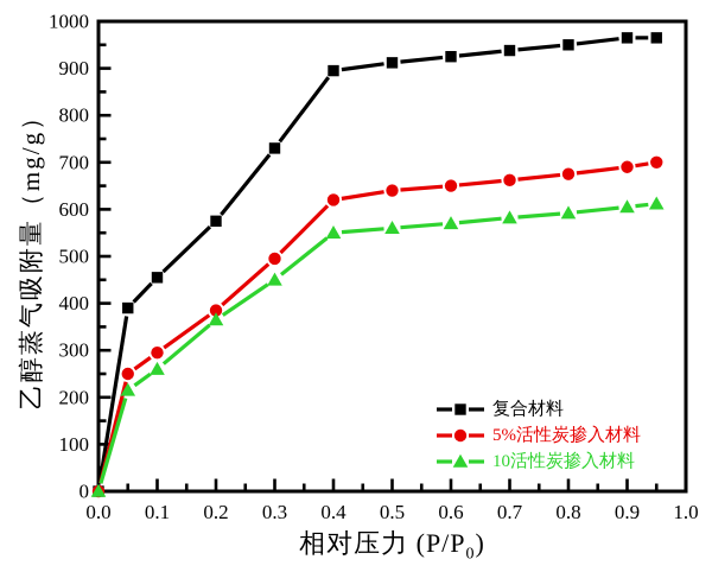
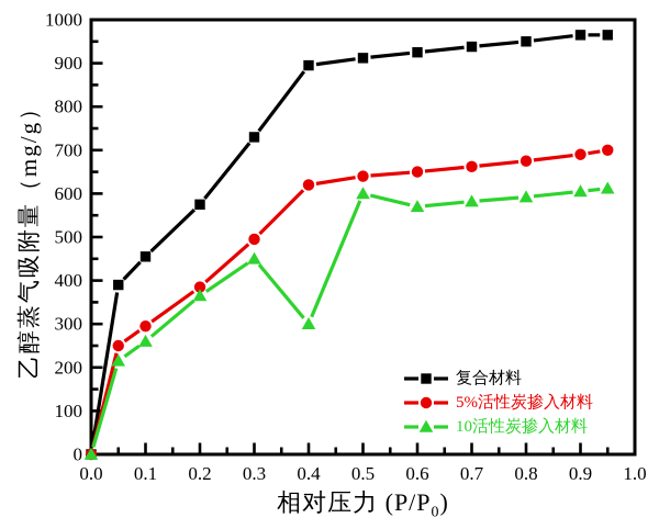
10活性炭掺入材料/0.4: 550 -> 300
10活性炭掺入材料/0.5: 560 -> 600
